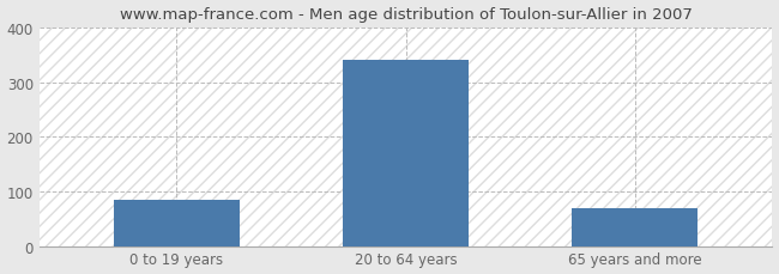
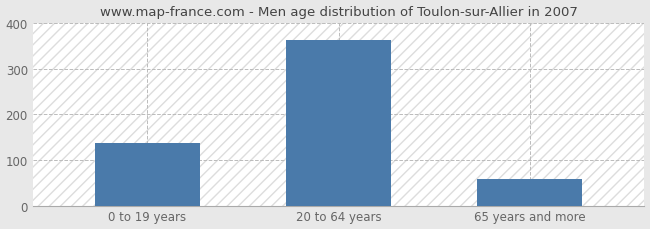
0 to 19 years: 85 -> 137
20 to 64 years: 340 -> 362
65 years and more: 70 -> 58
